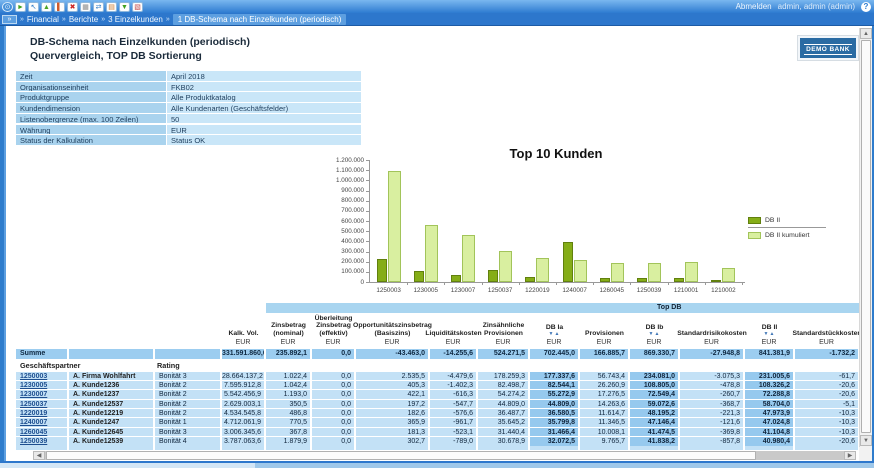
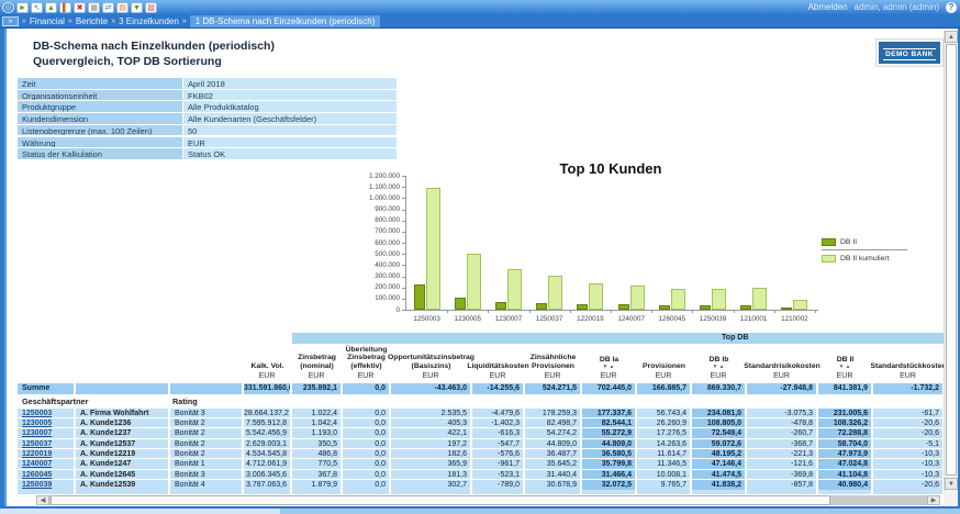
DB II kumuliert/1230005: 560000 -> 500000
DB II kumuliert/1230007: 460000 -> 360000
DB II/1250037: 120000 -> 60000
DB II/1240007: 390000 -> 50000
DB II kumuliert/1210002: 140000 -> 80000
